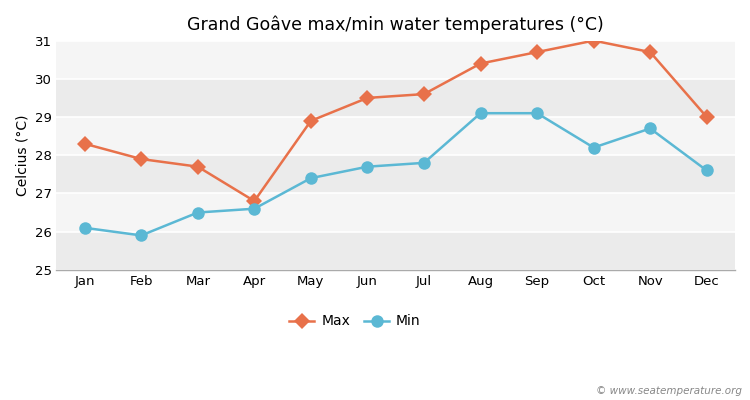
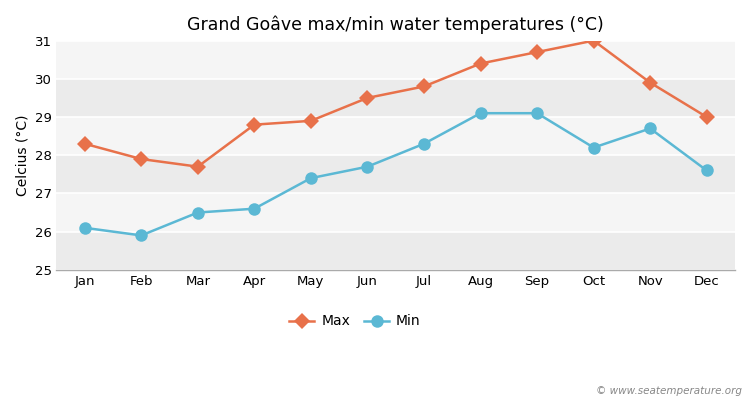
Max/Apr: 26.8 -> 28.8
Max/Jul: 29.6 -> 29.8
Min/Jul: 27.8 -> 28.3
Max/Nov: 30.7 -> 29.9
